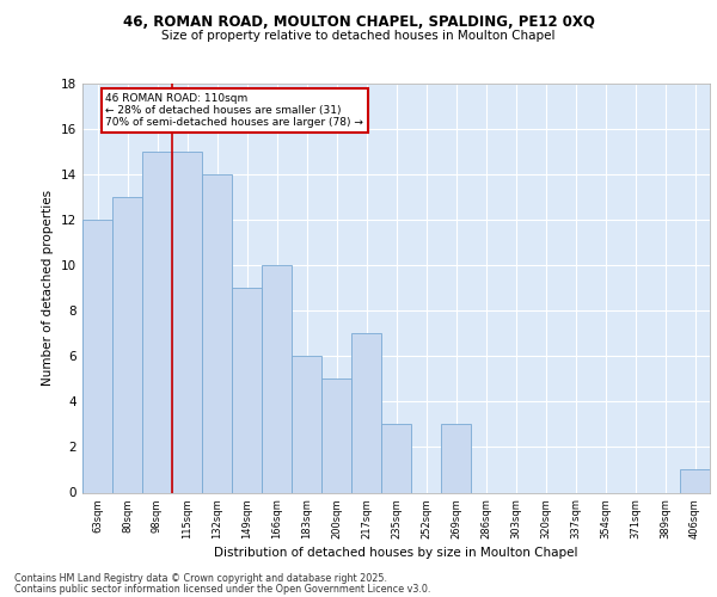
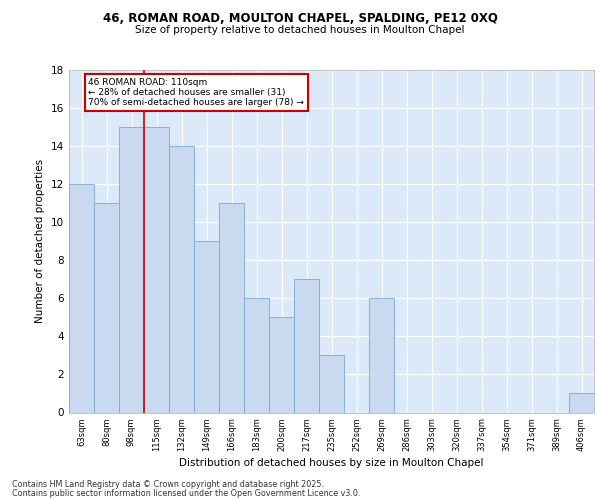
80sqm: 13 -> 11
166sqm: 10 -> 11
269sqm: 3 -> 6
